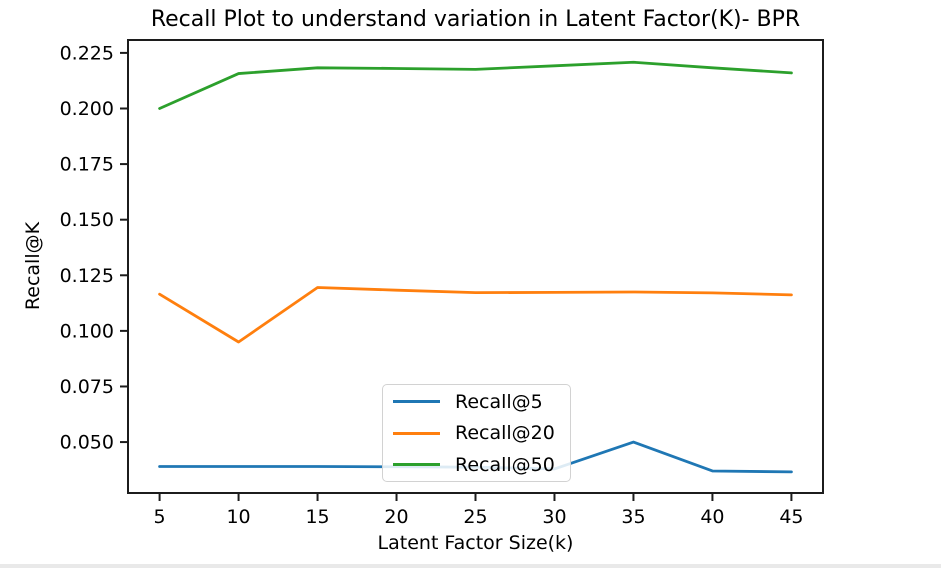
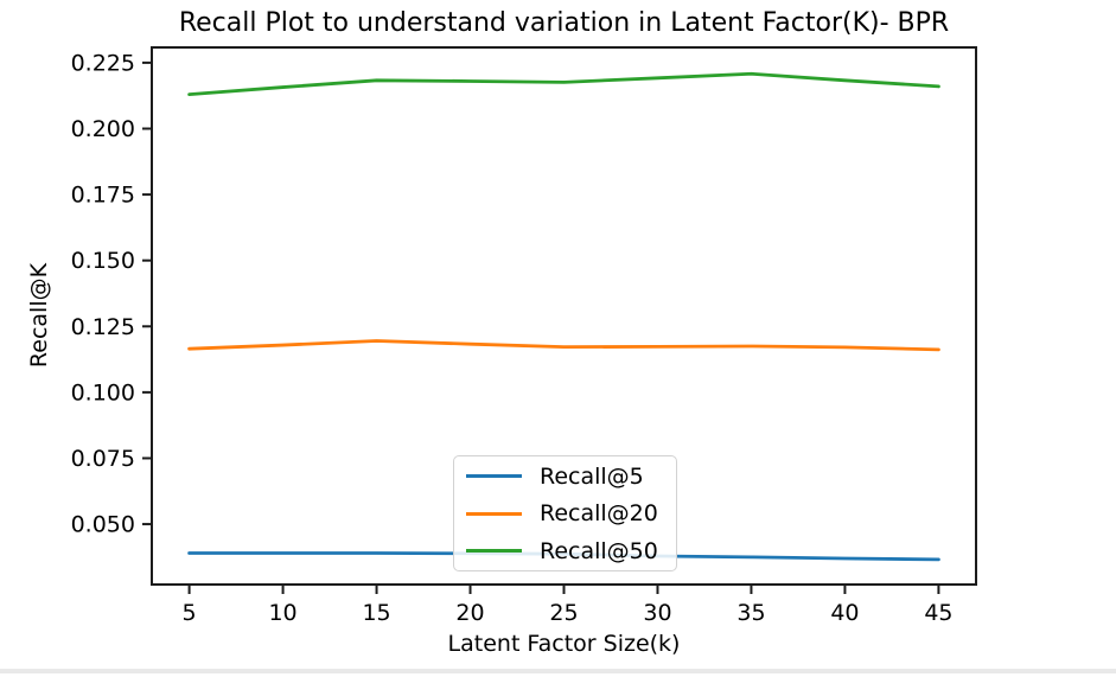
Recall@50/5: 0.200 -> 0.213
Recall@20/10: 0.095 -> 0.118
Recall@5/35: 0.050 -> 0.037
